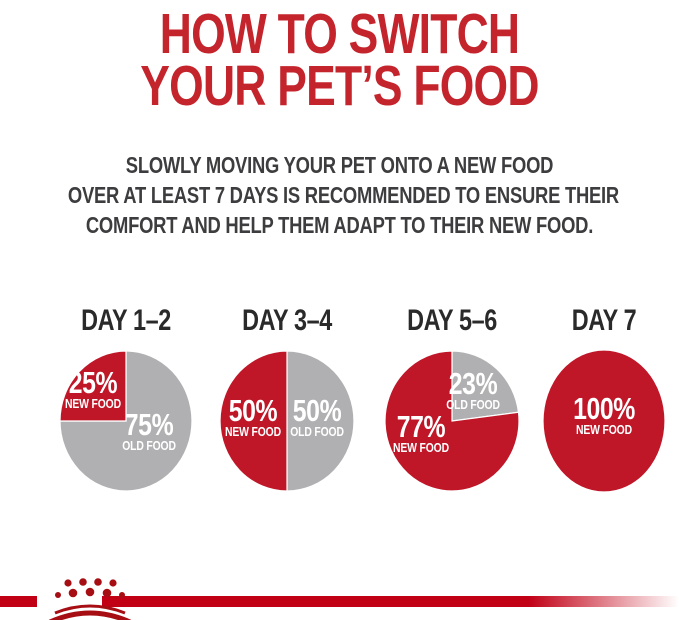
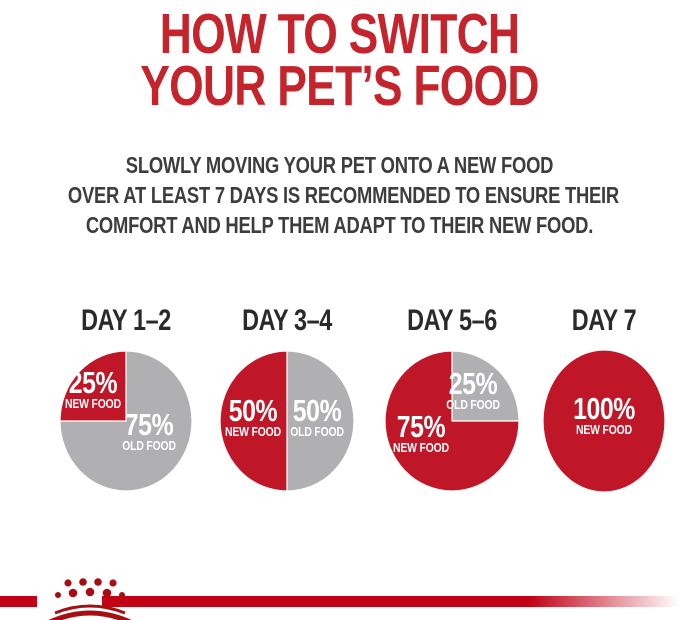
DAY 5–6/OLD FOOD: 23% -> 25%
DAY 5–6/NEW FOOD: 77% -> 75%
